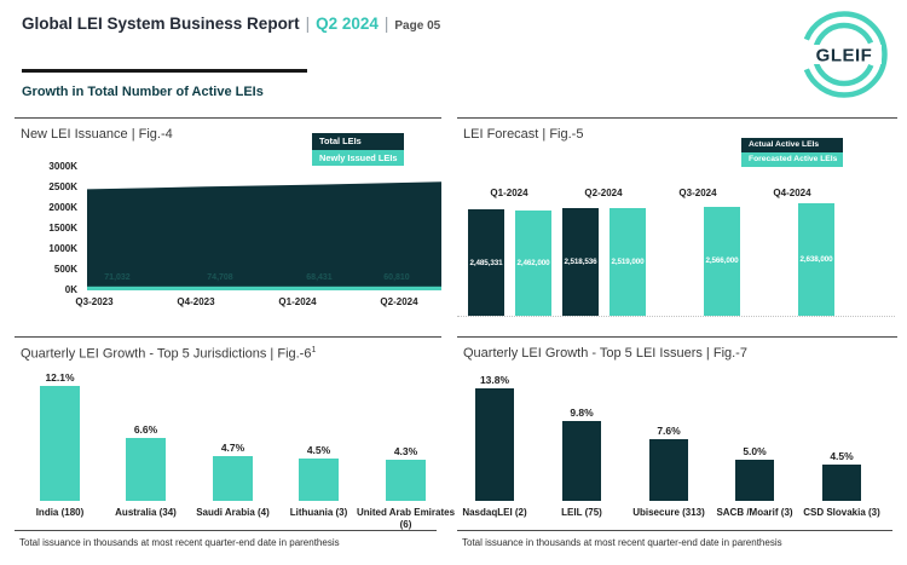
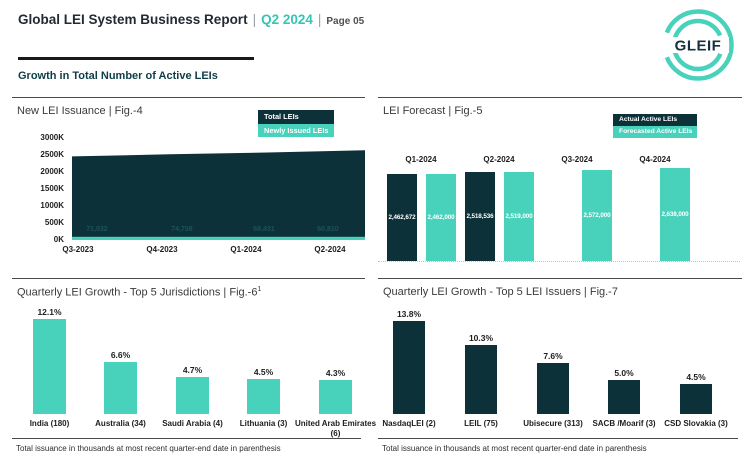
LEI Forecast | Fig.-5/Actual Active LEIs/Q1-2024: 2,485,331 -> 2,462,672
LEI Forecast | Fig.-5/Forecasted Active LEIs/Q3-2024: 2,566,000 -> 2,572,000
Quarterly LEI Growth - Top 5 LEI Issuers | Fig.-7/LEIL (75): 9.8% -> 10.3%
